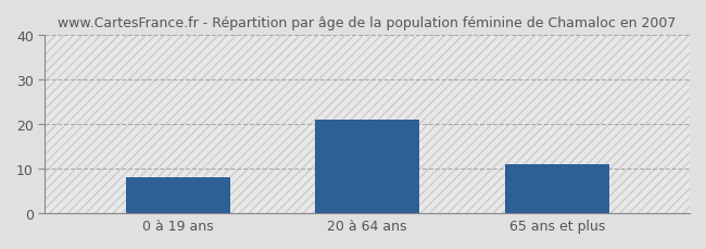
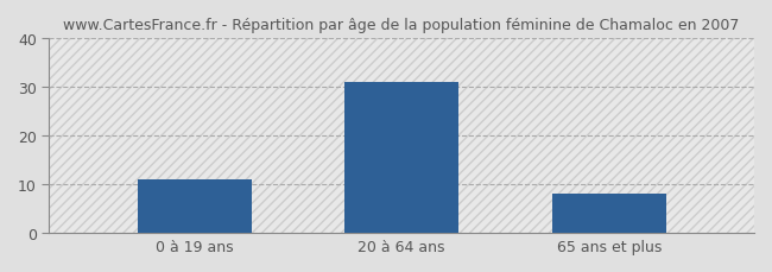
0 à 19 ans: 8 -> 11
20 à 64 ans: 21 -> 31
65 ans et plus: 11 -> 8
